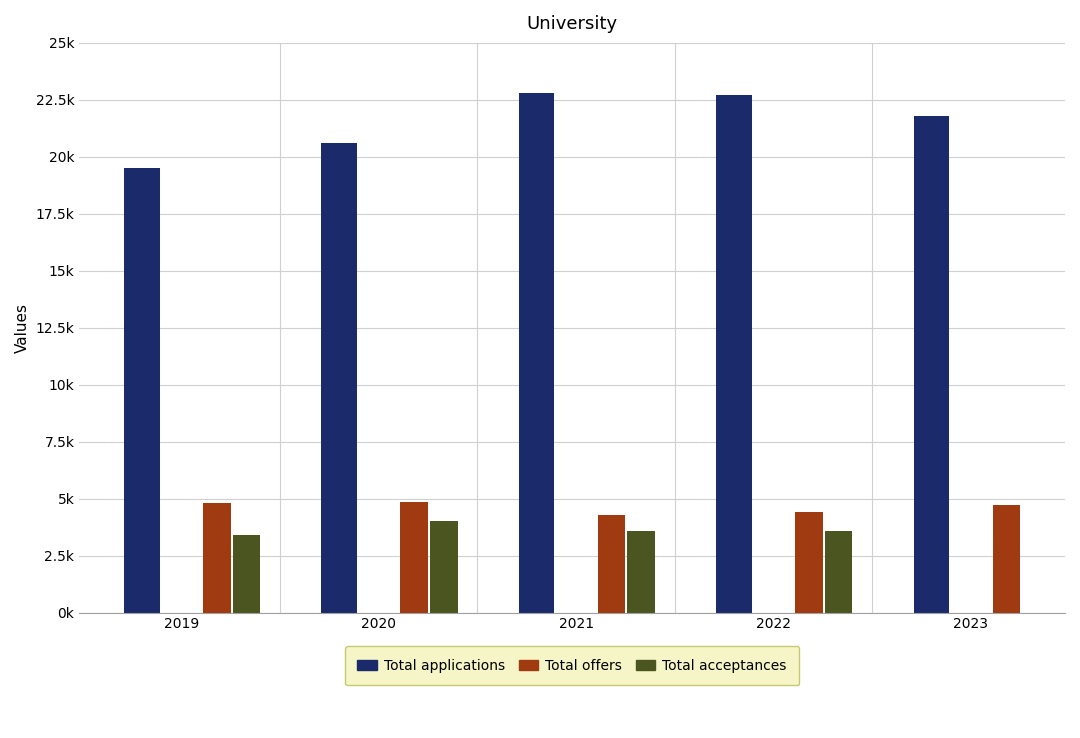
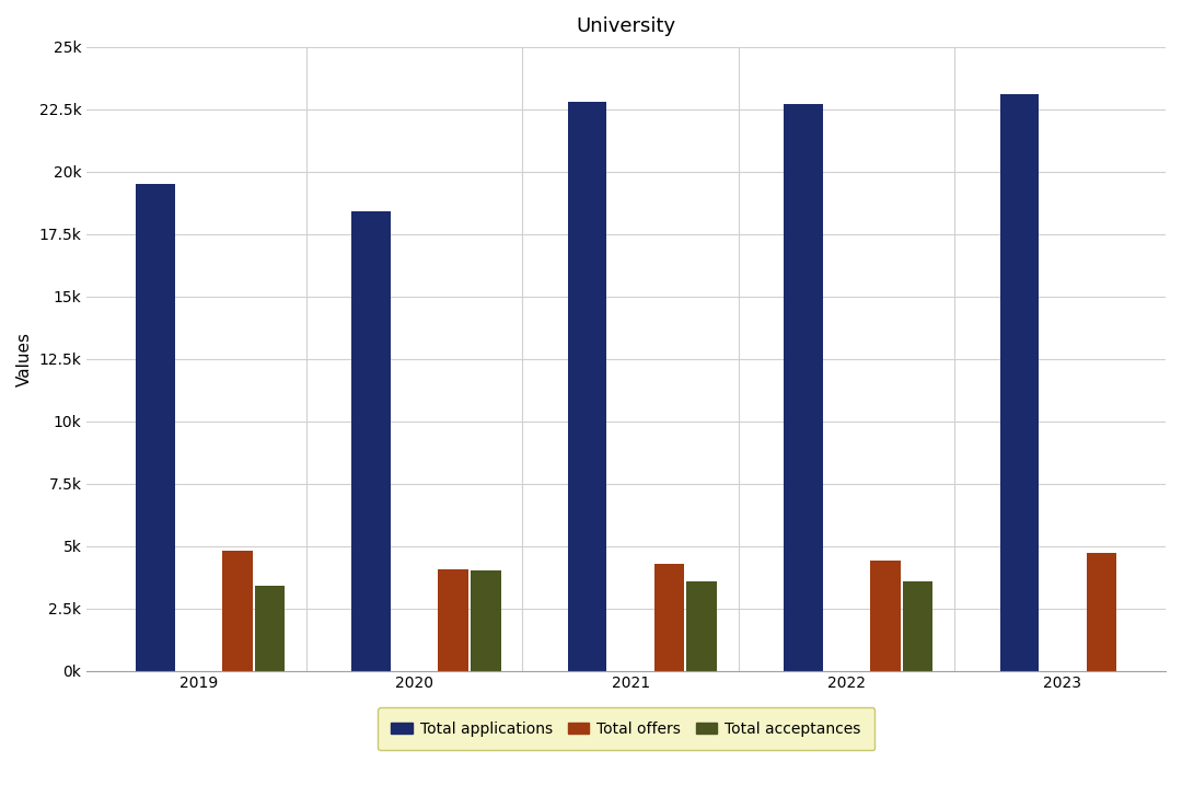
Total applications/2020: 20.6k -> 18.4k
Total offers/2020: 4.85k -> 4.05k
Total applications/2023: 21.8k -> 23.1k
